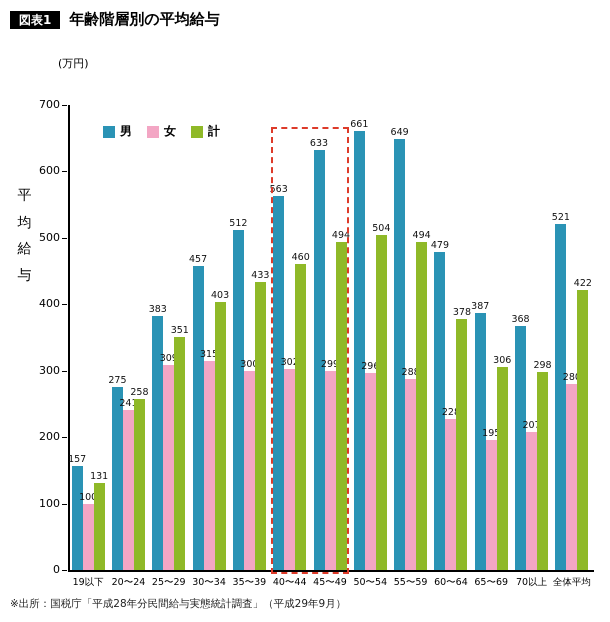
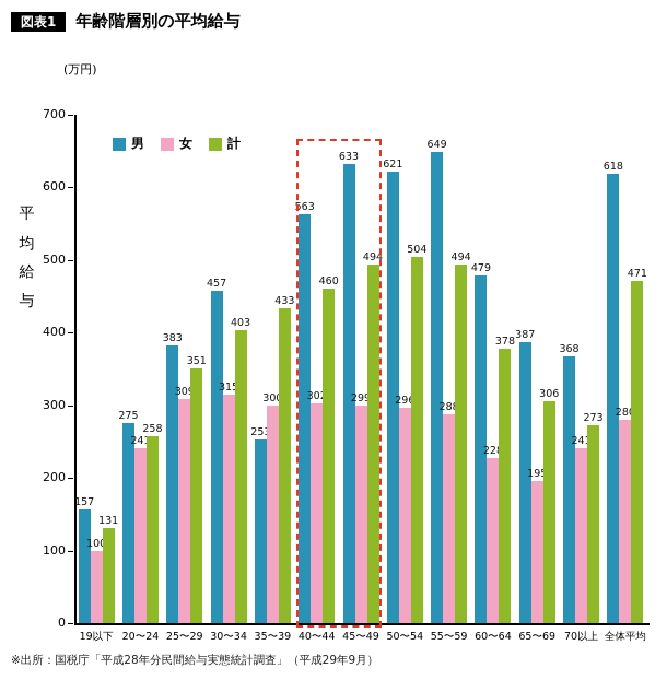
男/35〜39: 512 -> 253
男/50〜54: 661 -> 621
女/70以上: 207 -> 241
計/70以上: 298 -> 273
男/全体平均: 521 -> 618
計/全体平均: 422 -> 471
